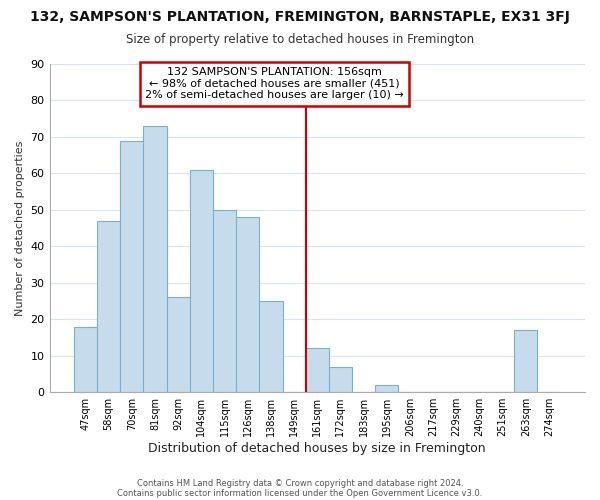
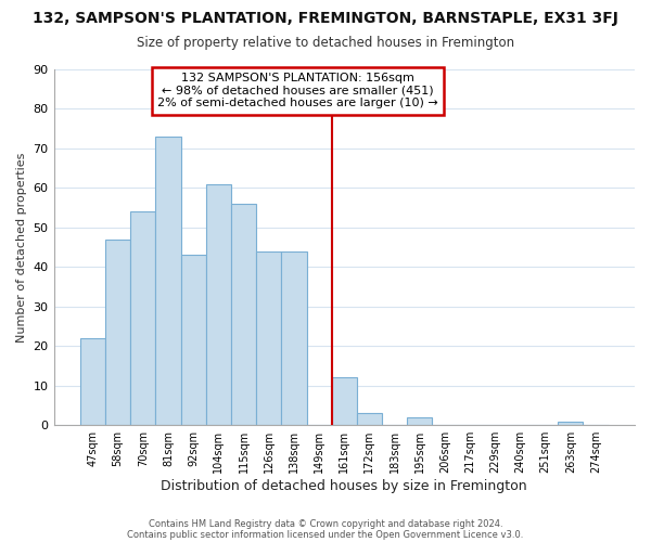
47sqm: 18 -> 22
70sqm: 69 -> 54
92sqm: 26 -> 43
115sqm: 50 -> 56
126sqm: 48 -> 44
138sqm: 25 -> 44
172sqm: 7 -> 3
263sqm: 17 -> 1
